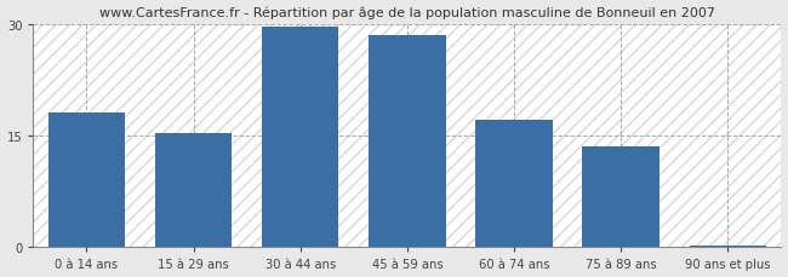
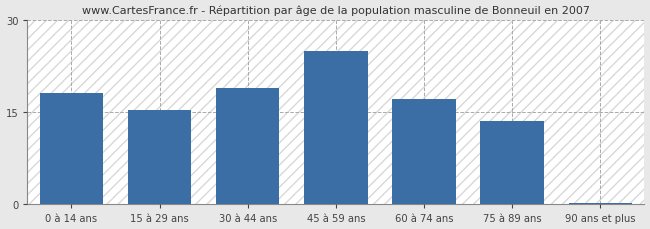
30 à 44 ans: 29.6 -> 19.0
45 à 59 ans: 28.5 -> 25.0
